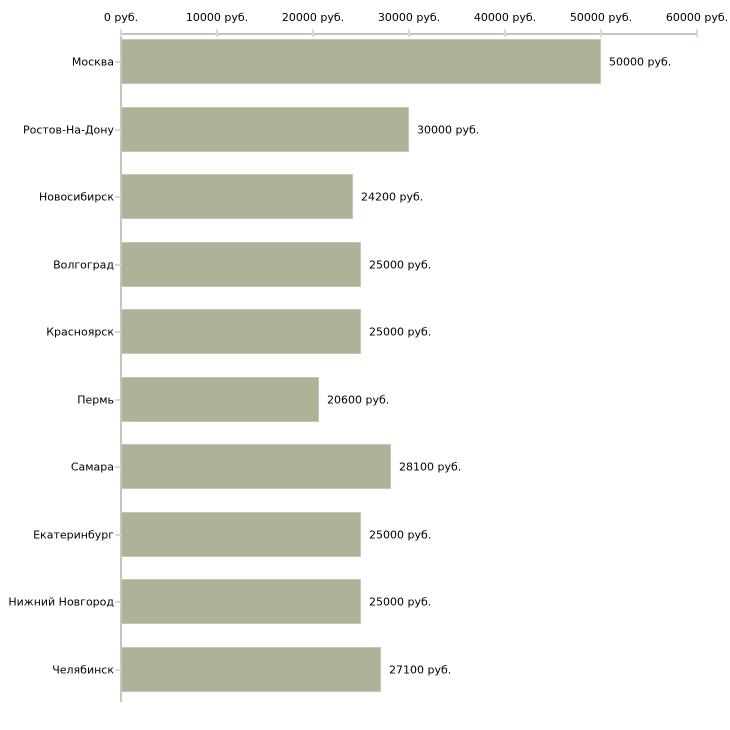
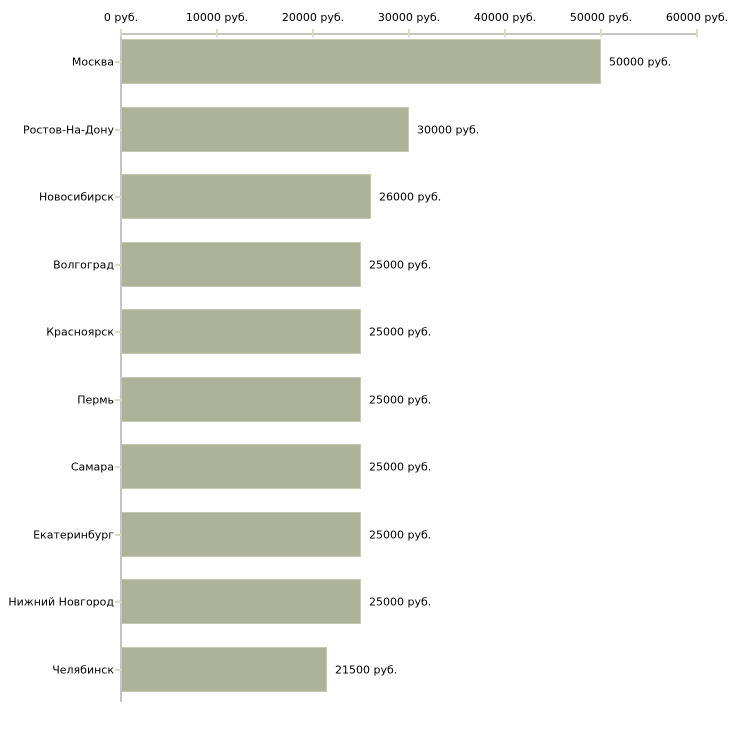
Новосибирск: 24200 -> 26000
Пермь: 20600 -> 25000
Самара: 28100 -> 25000
Челябинск: 27100 -> 21500
